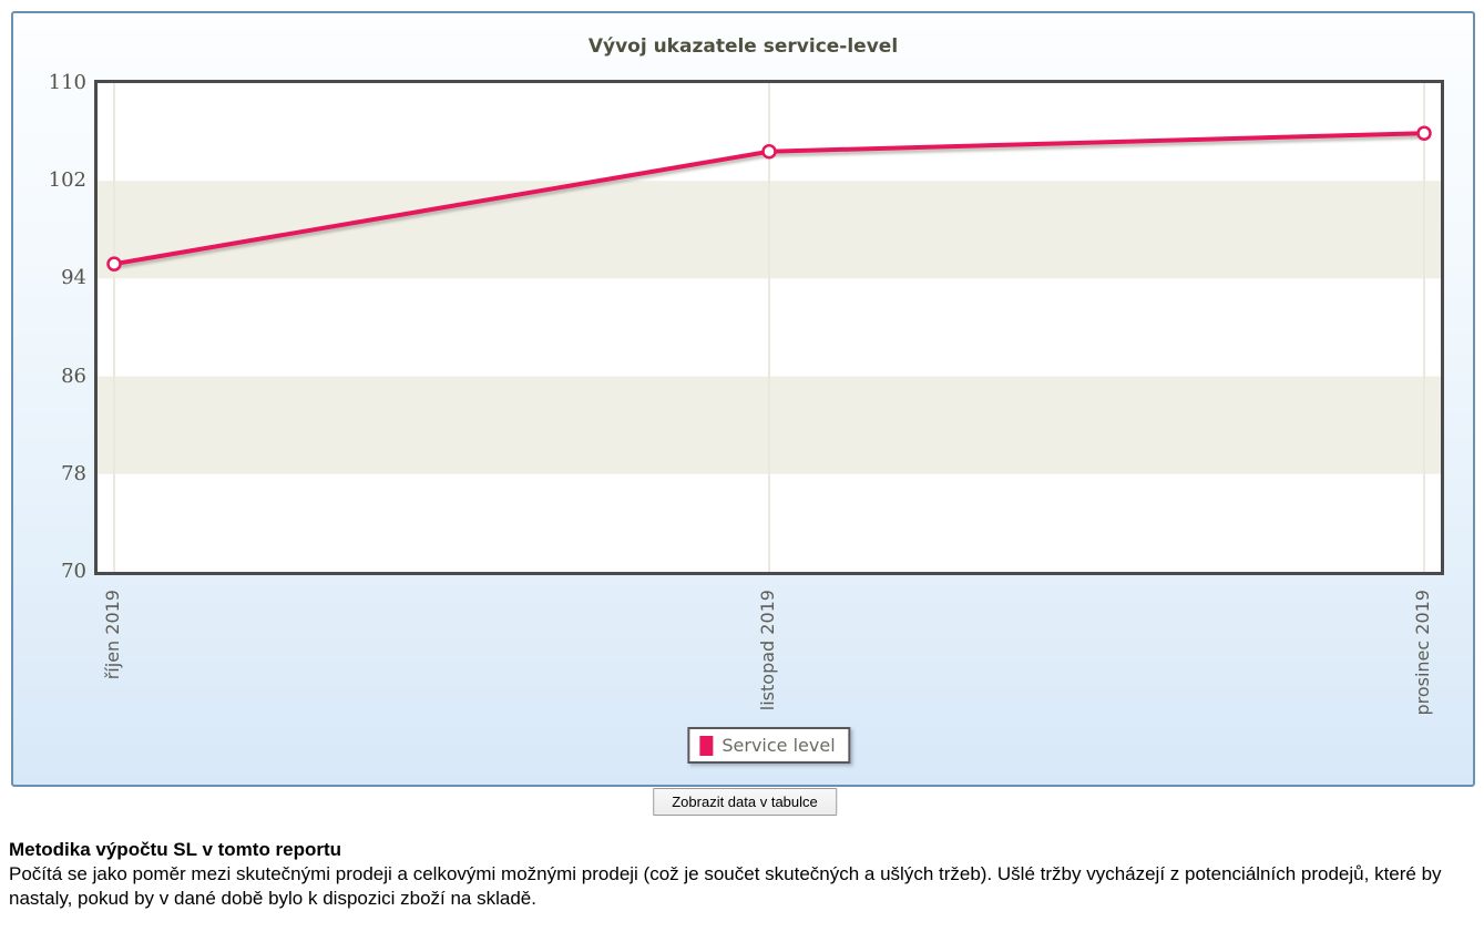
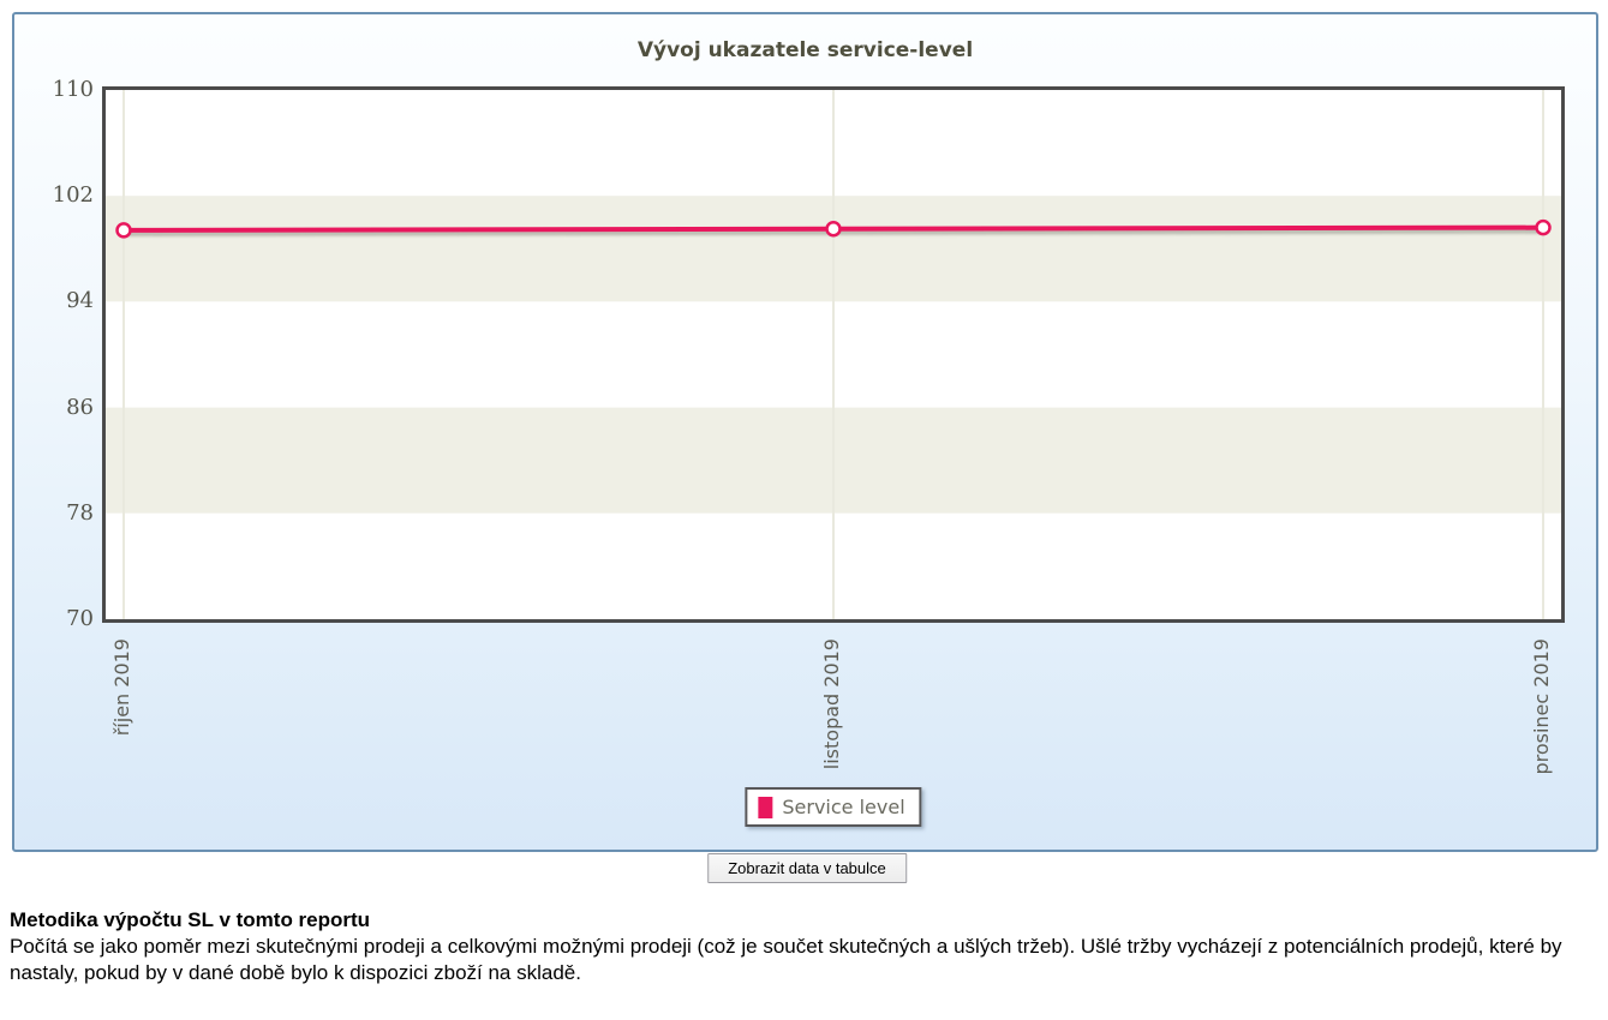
říjen 2019: 95.2 -> 99.4
listopad 2019: 104.4 -> 99.5
prosinec 2019: 105.9 -> 99.6
